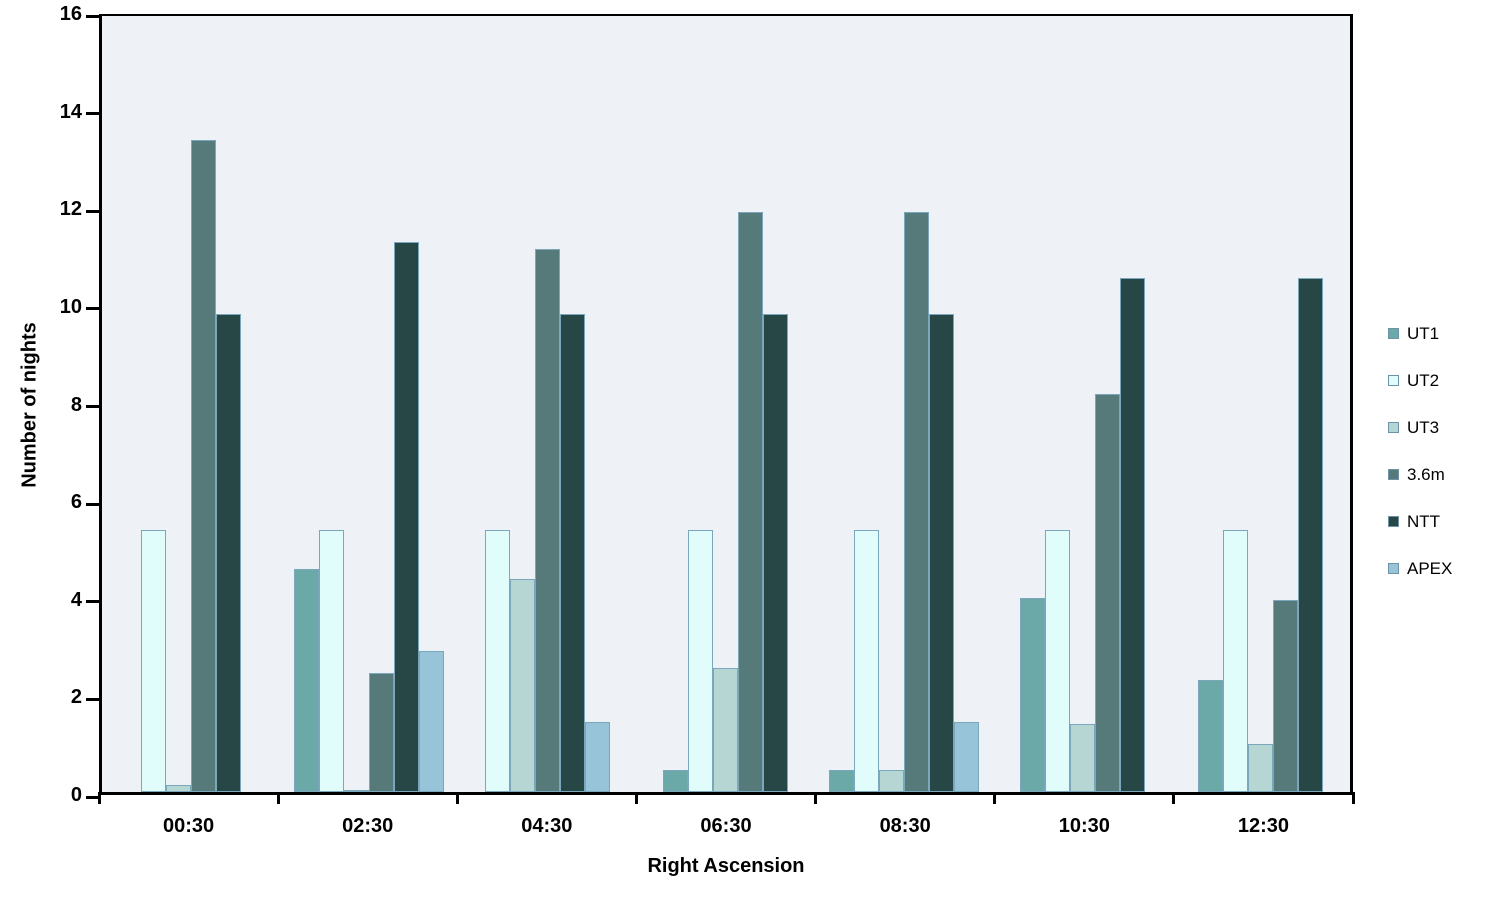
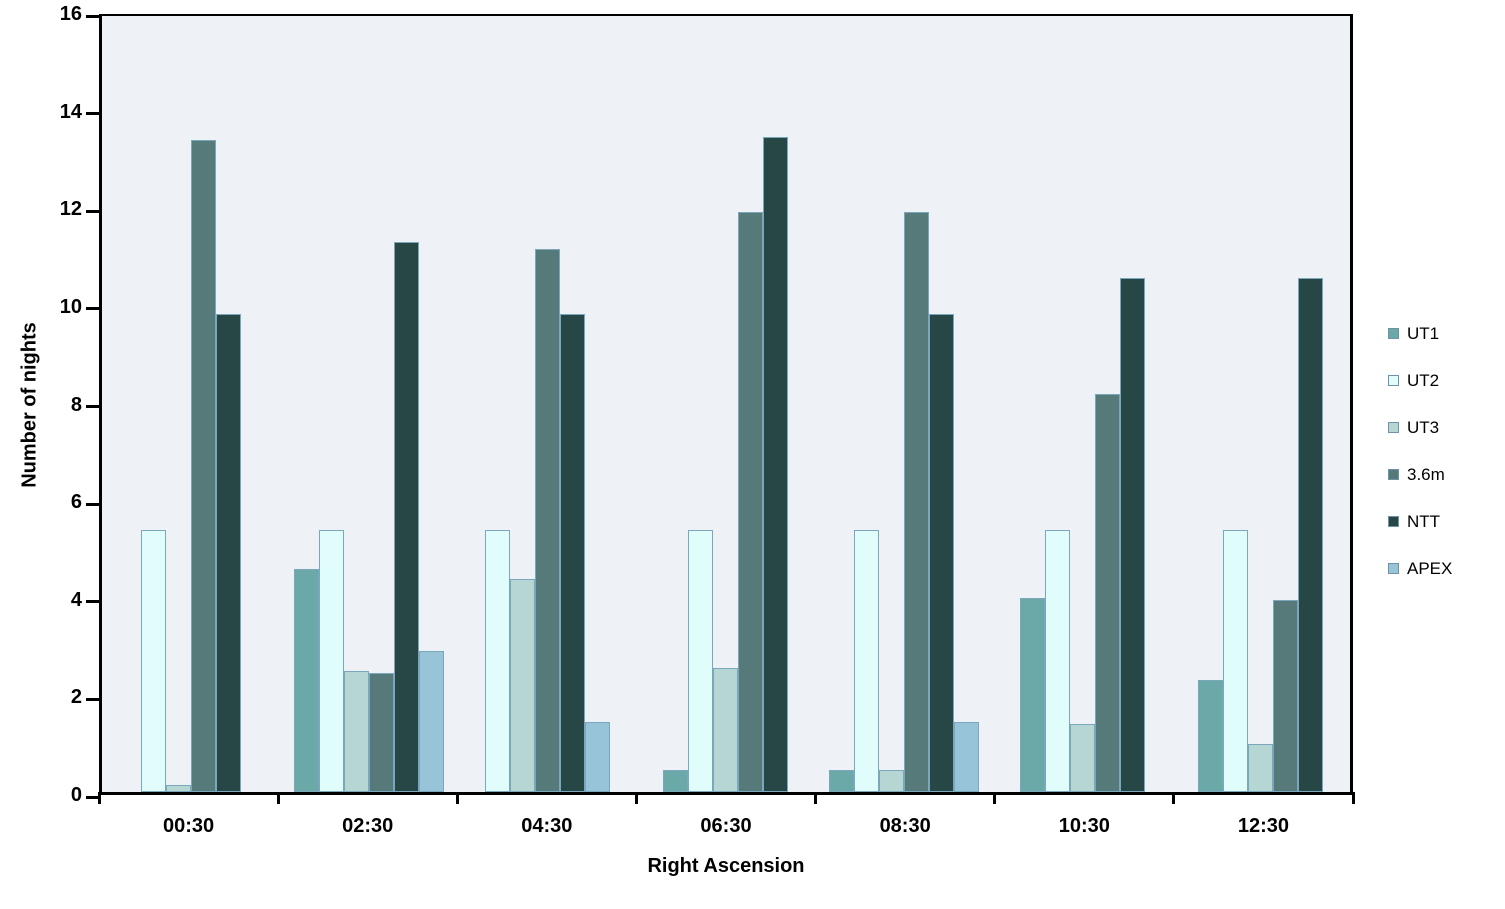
UT3/02:30: 0.1 -> 2.5
NTT/06:30: 9.8 -> 13.5
